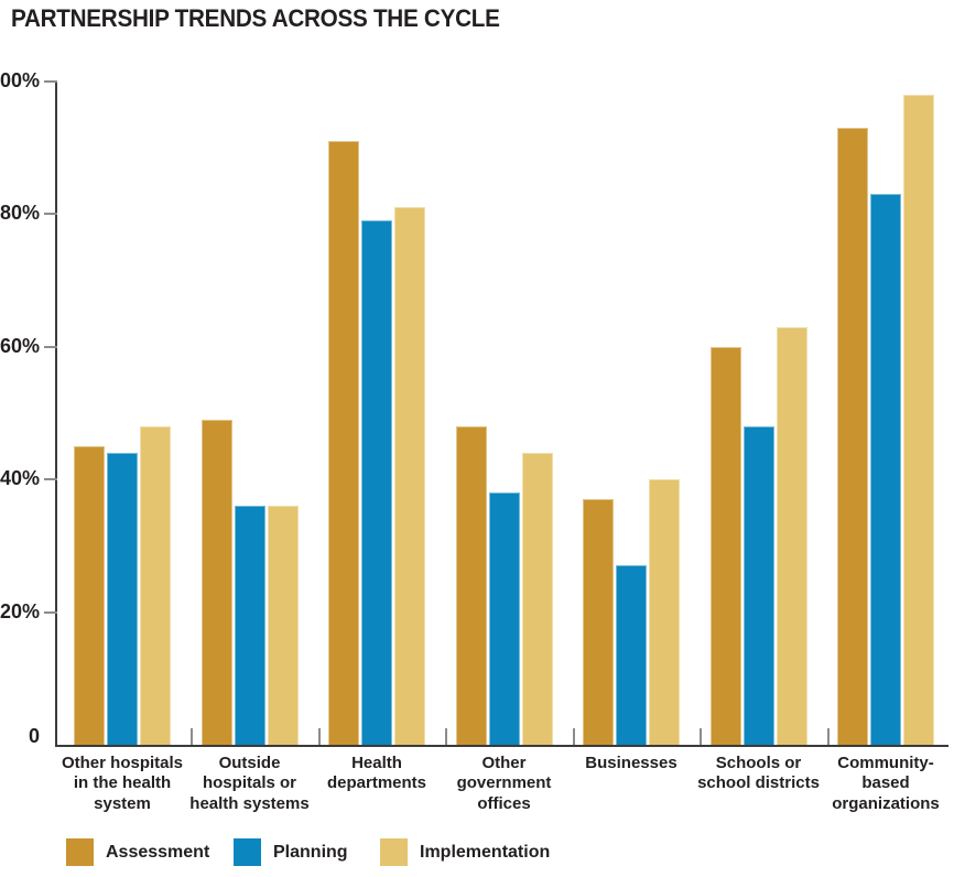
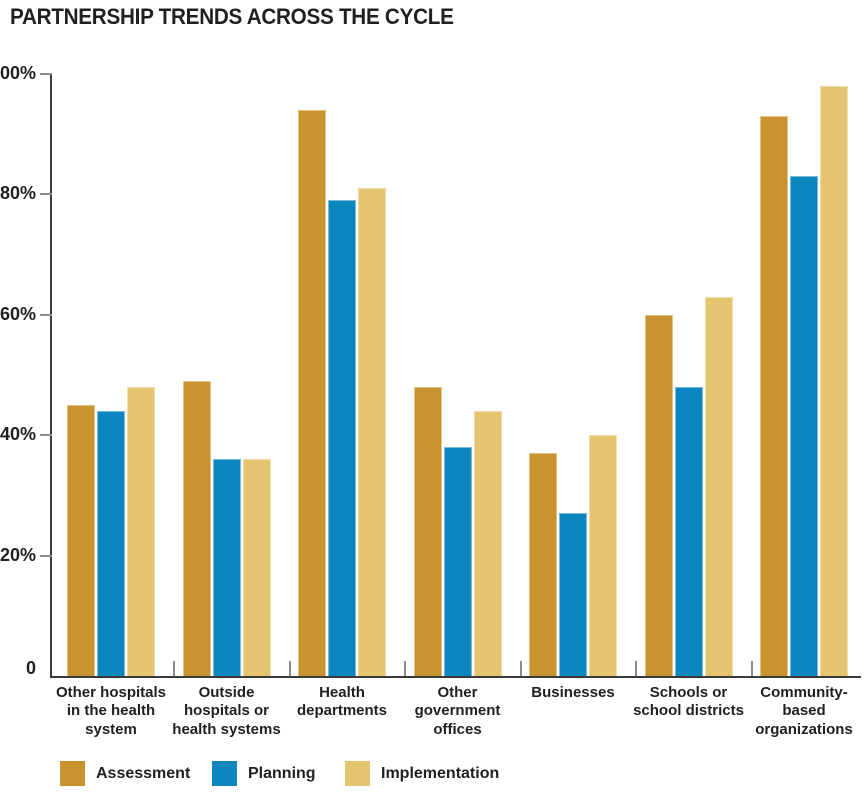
Assessment/Health departments: 91% -> 94%
